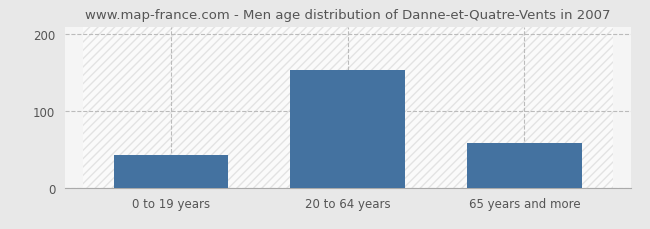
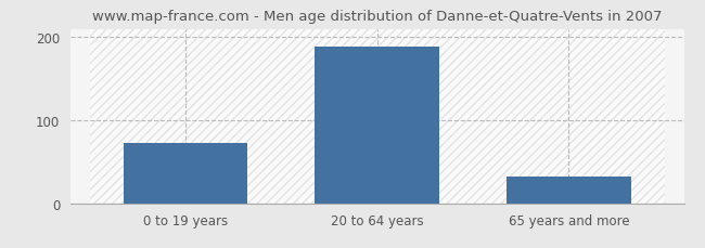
0 to 19 years: 42 -> 72
20 to 64 years: 154 -> 188
65 years and more: 58 -> 32
